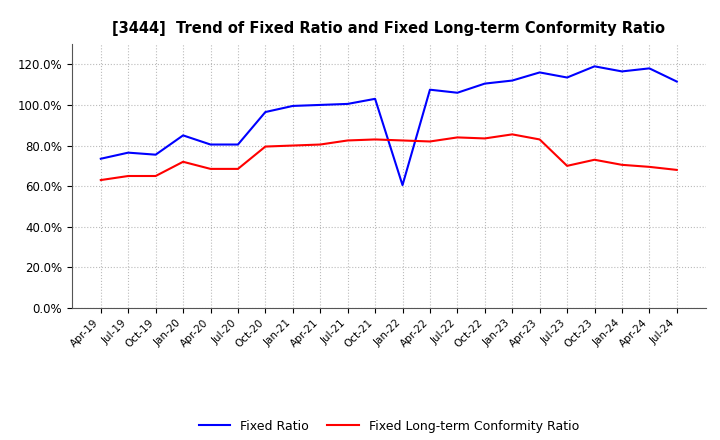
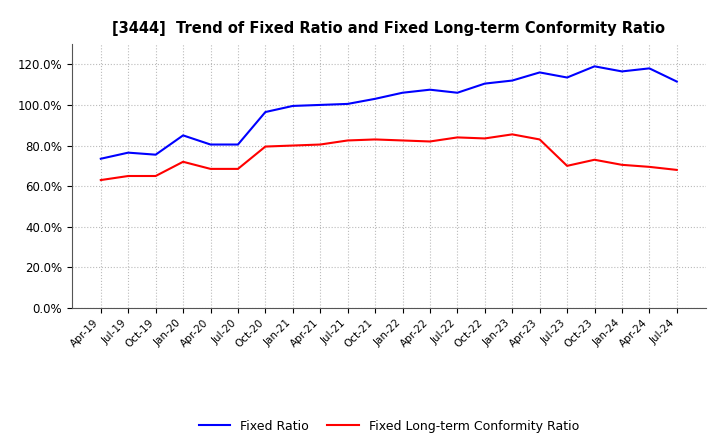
Fixed Ratio/Jan-22: 60.5% -> 106.0%
